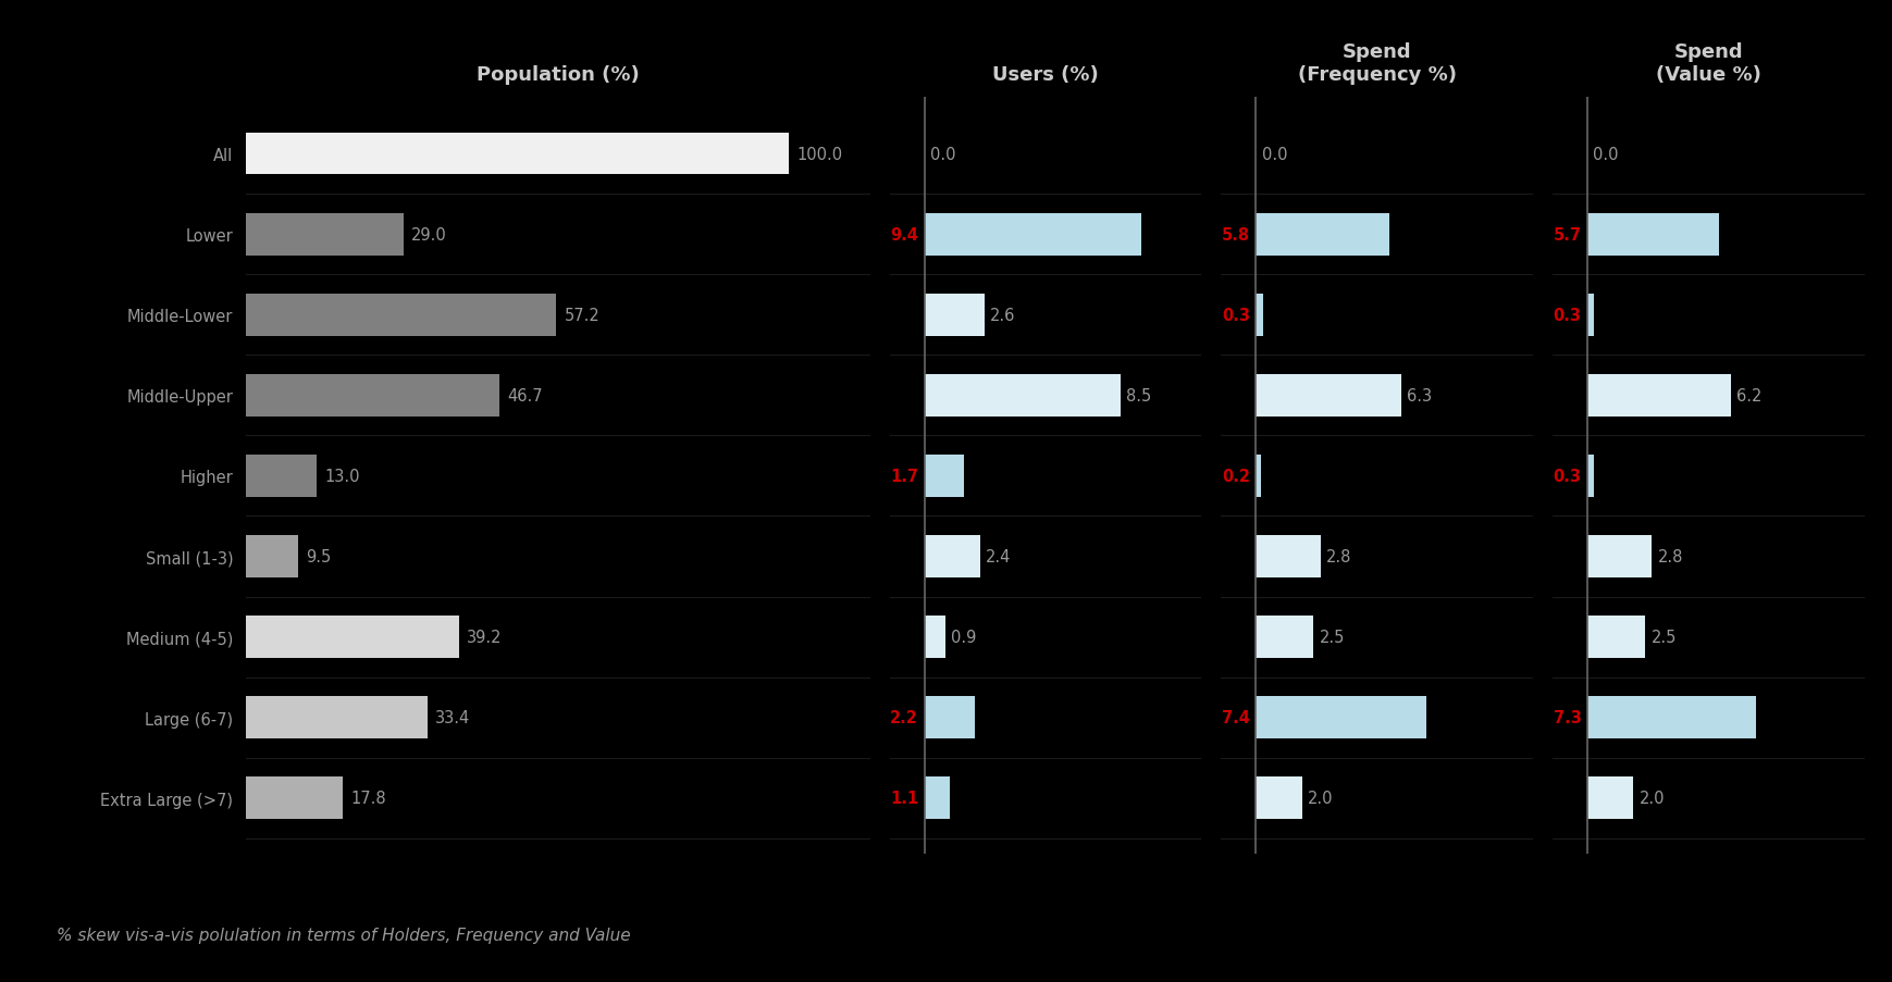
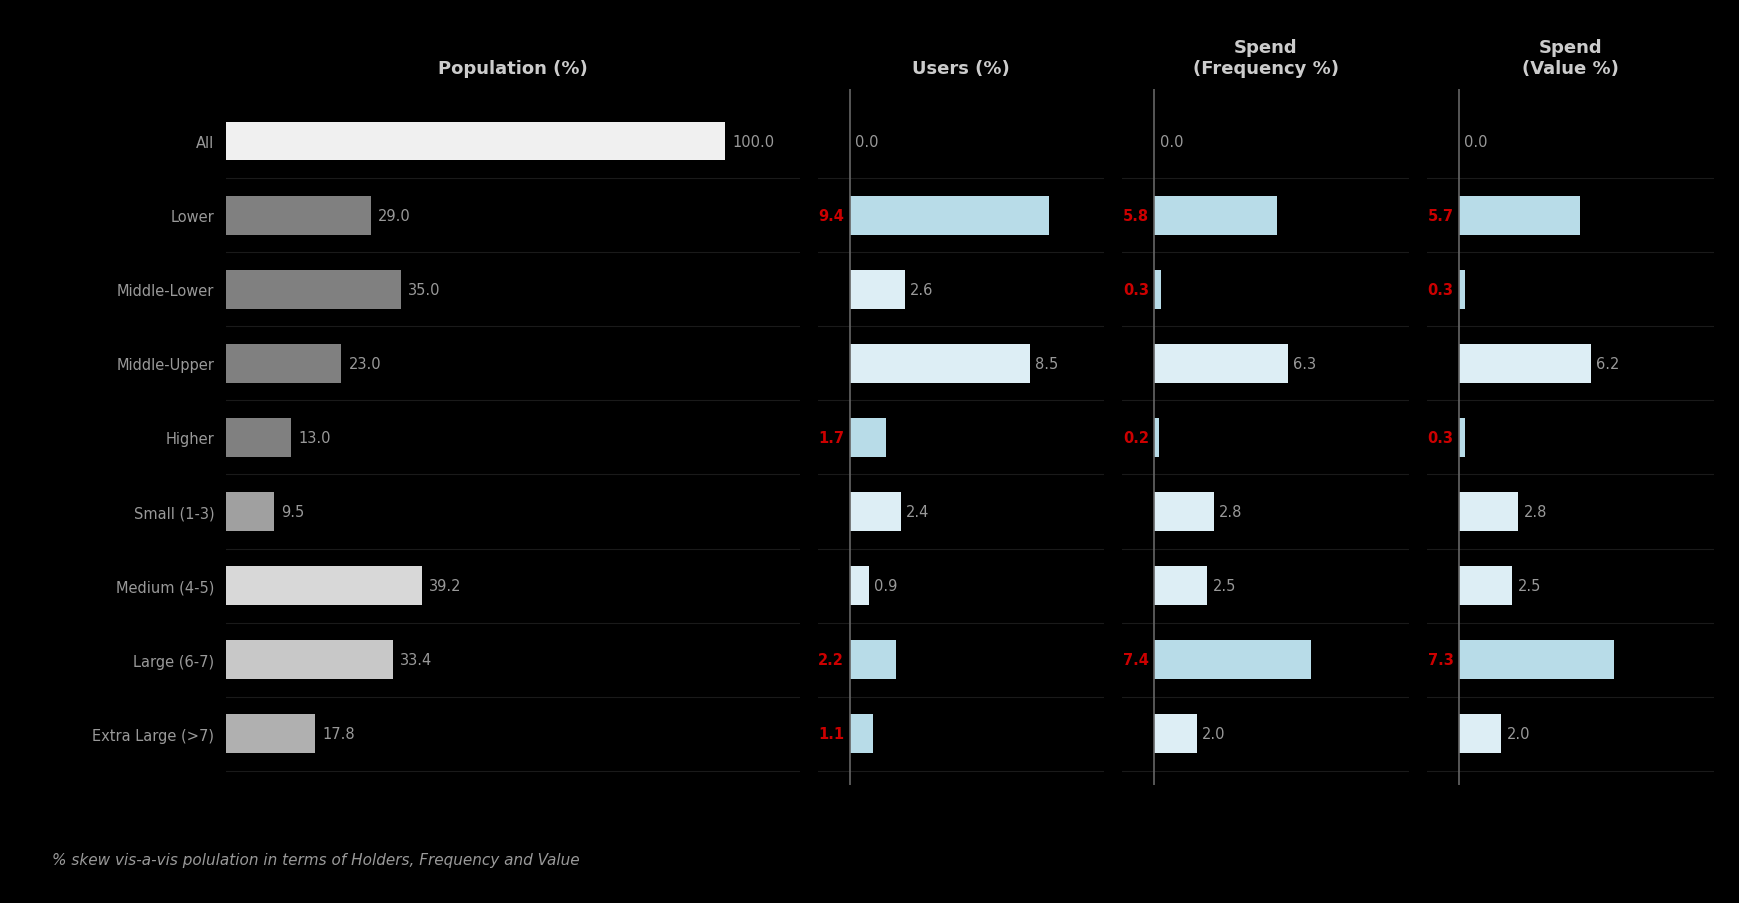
Population (%)/Middle-Lower: 57.2 -> 35.0
Population (%)/Middle-Upper: 46.7 -> 23.0
